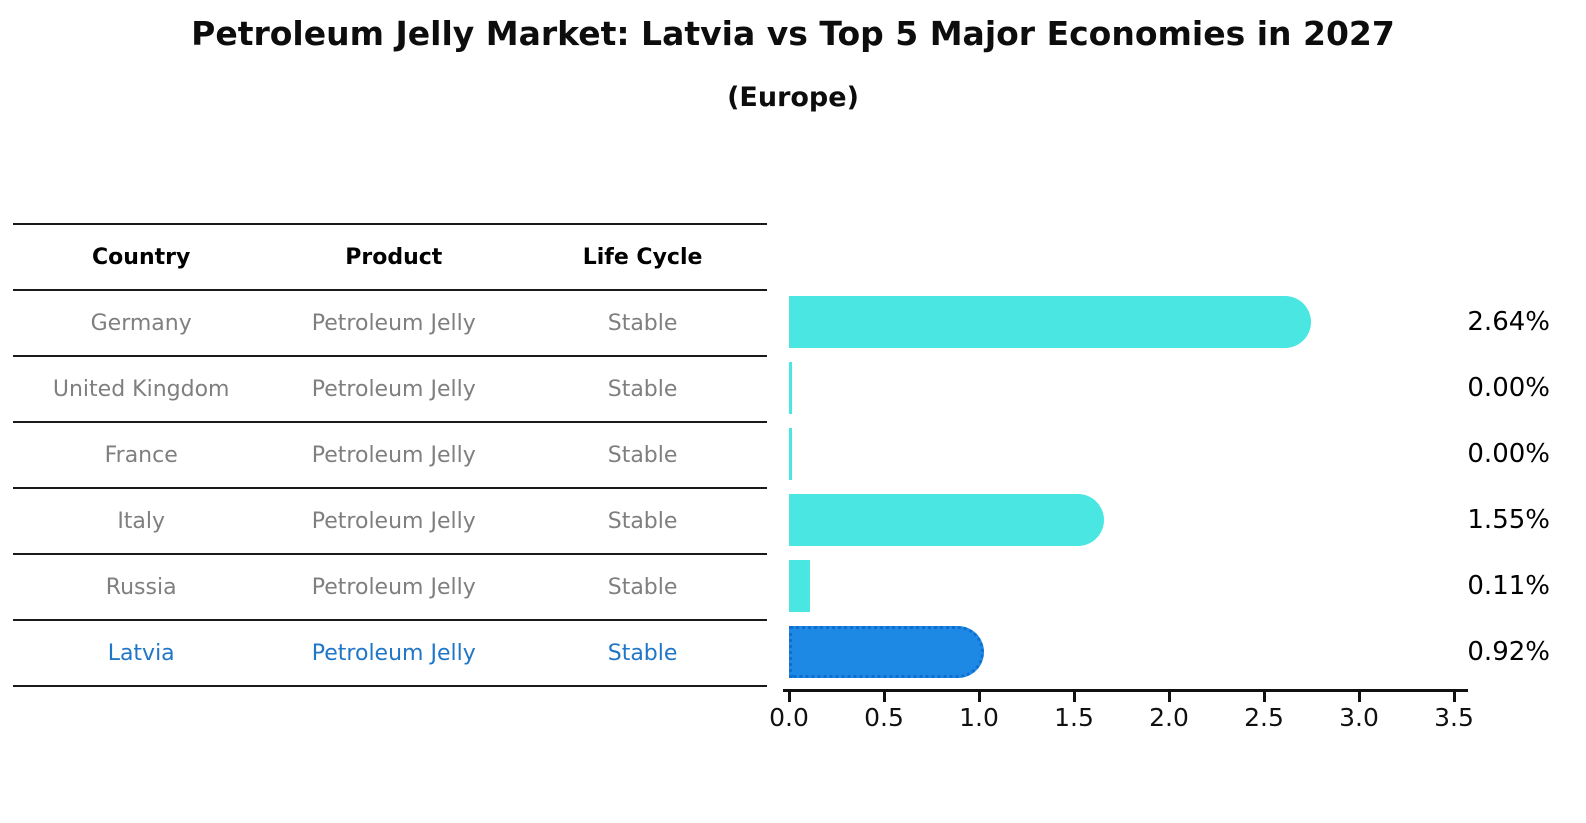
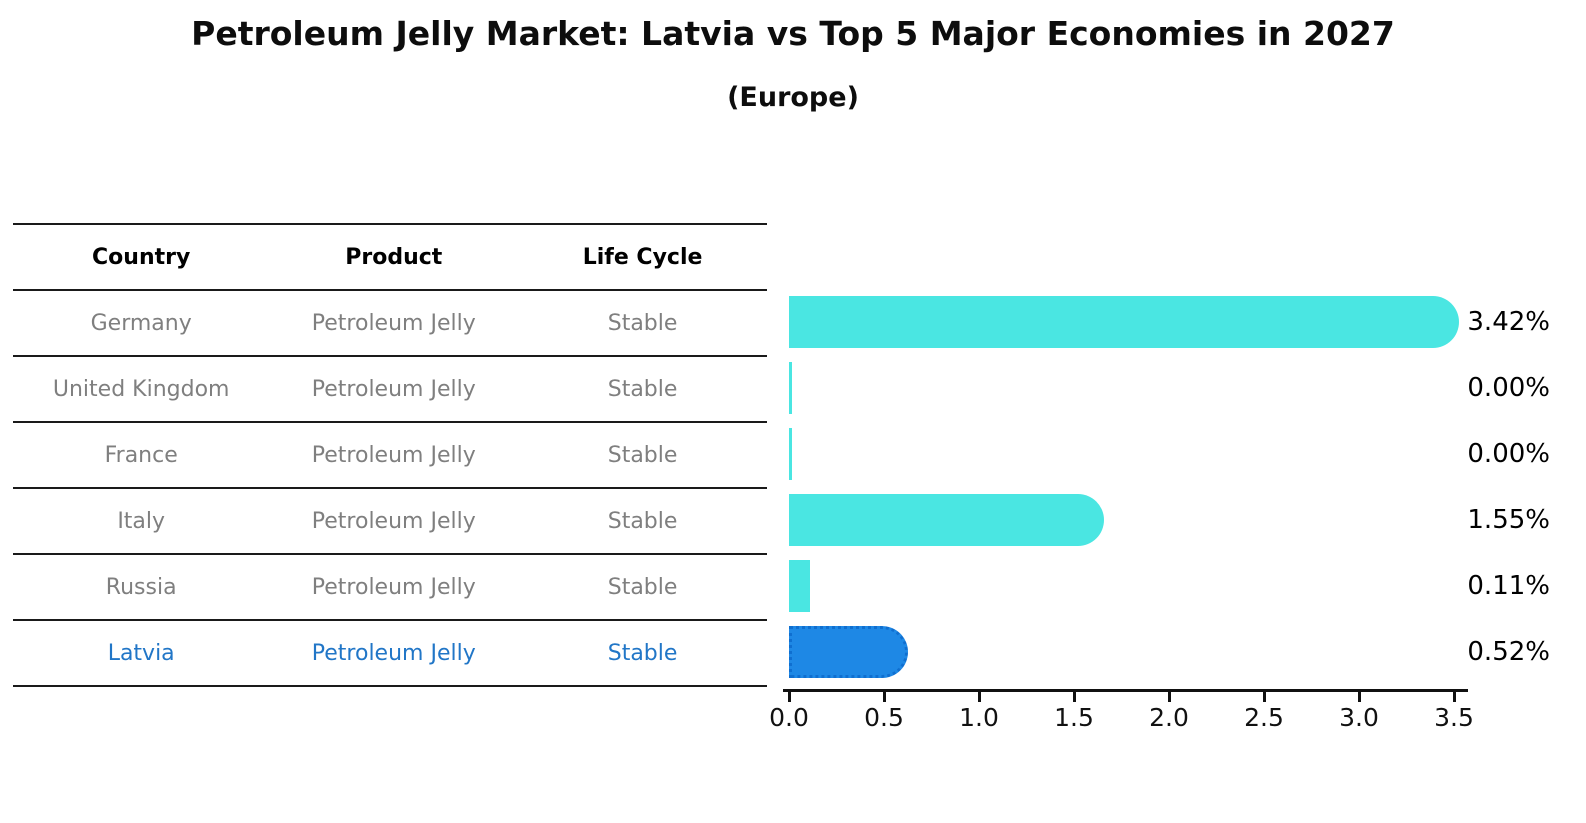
Germany: 2.64% -> 3.42%
Latvia: 0.92% -> 0.52%
